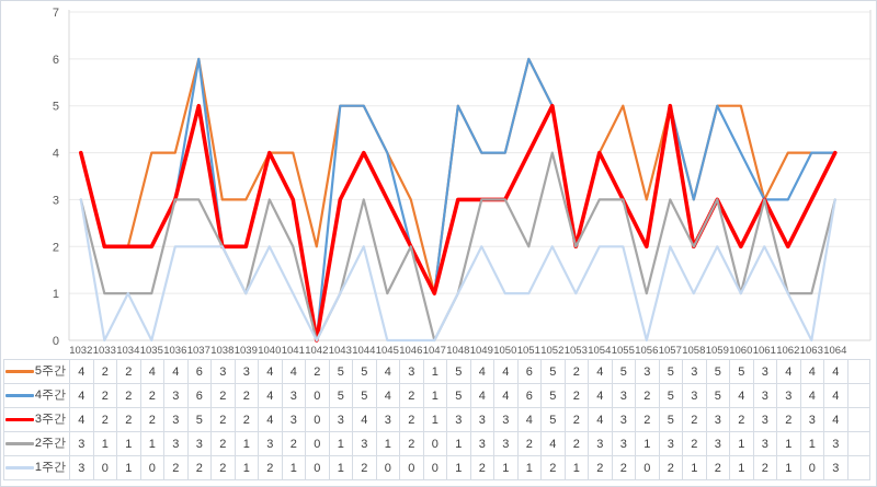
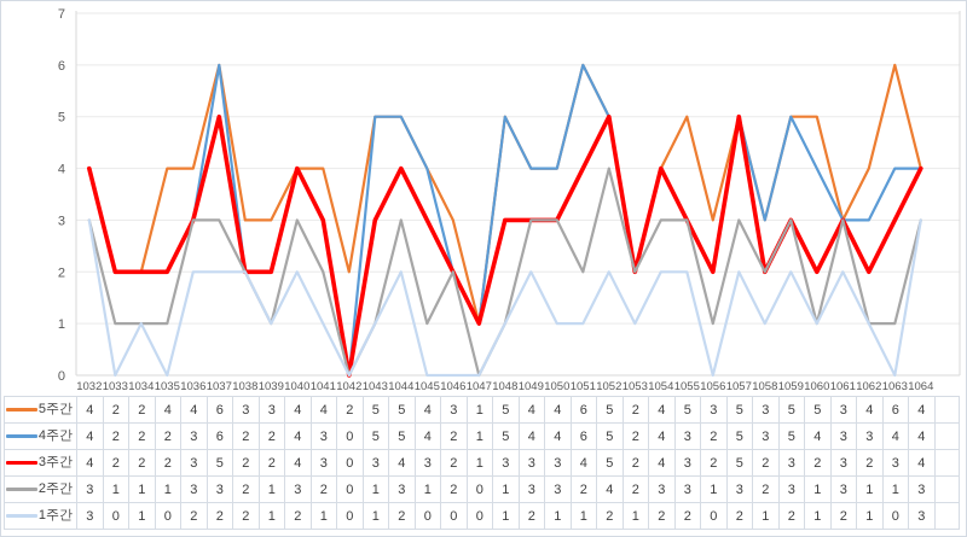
5주간/1063: 4 -> 6
